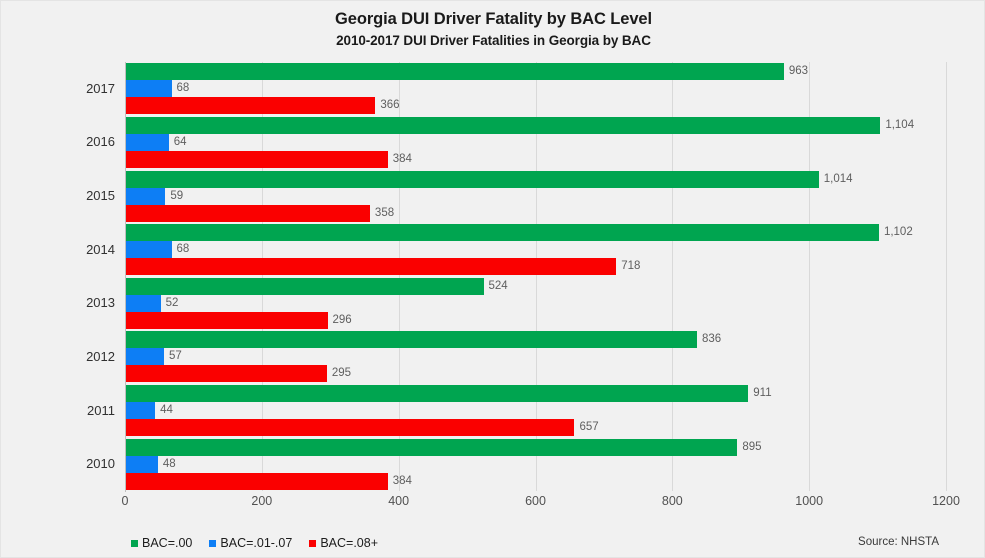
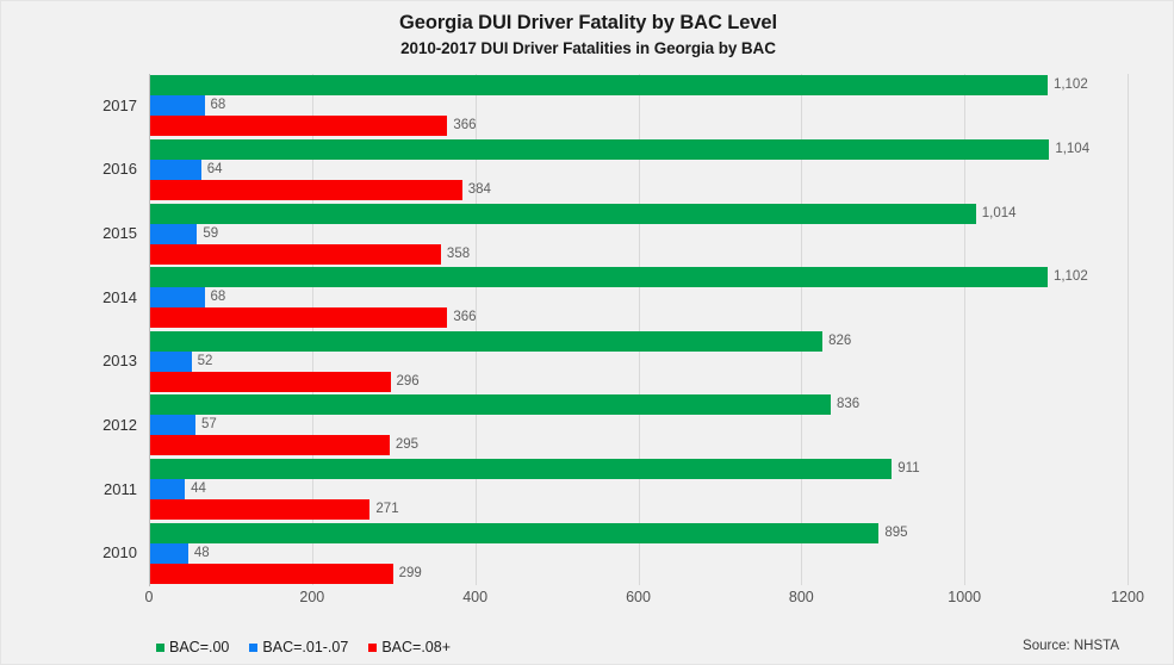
BAC=.00/2017: 963 -> 1,102
BAC=.08+/2014: 718 -> 366
BAC=.00/2013: 524 -> 826
BAC=.08+/2011: 657 -> 271
BAC=.08+/2010: 384 -> 299
